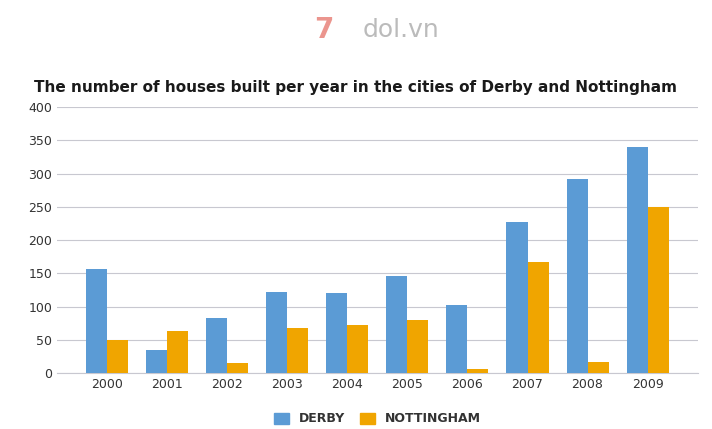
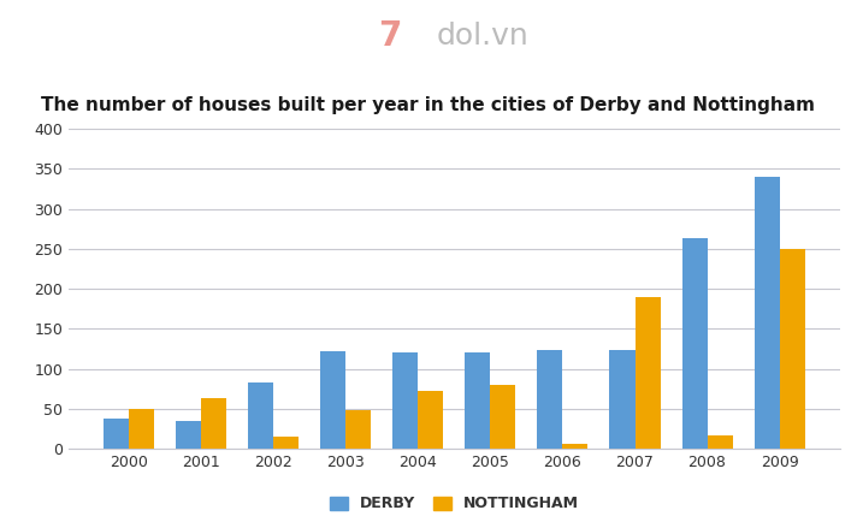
DERBY/2000: 156 -> 38
NOTTINGHAM/2003: 68 -> 49
DERBY/2005: 146 -> 121
DERBY/2006: 102 -> 123
DERBY/2007: 228 -> 124
NOTTINGHAM/2007: 168 -> 190
DERBY/2008: 292 -> 264
